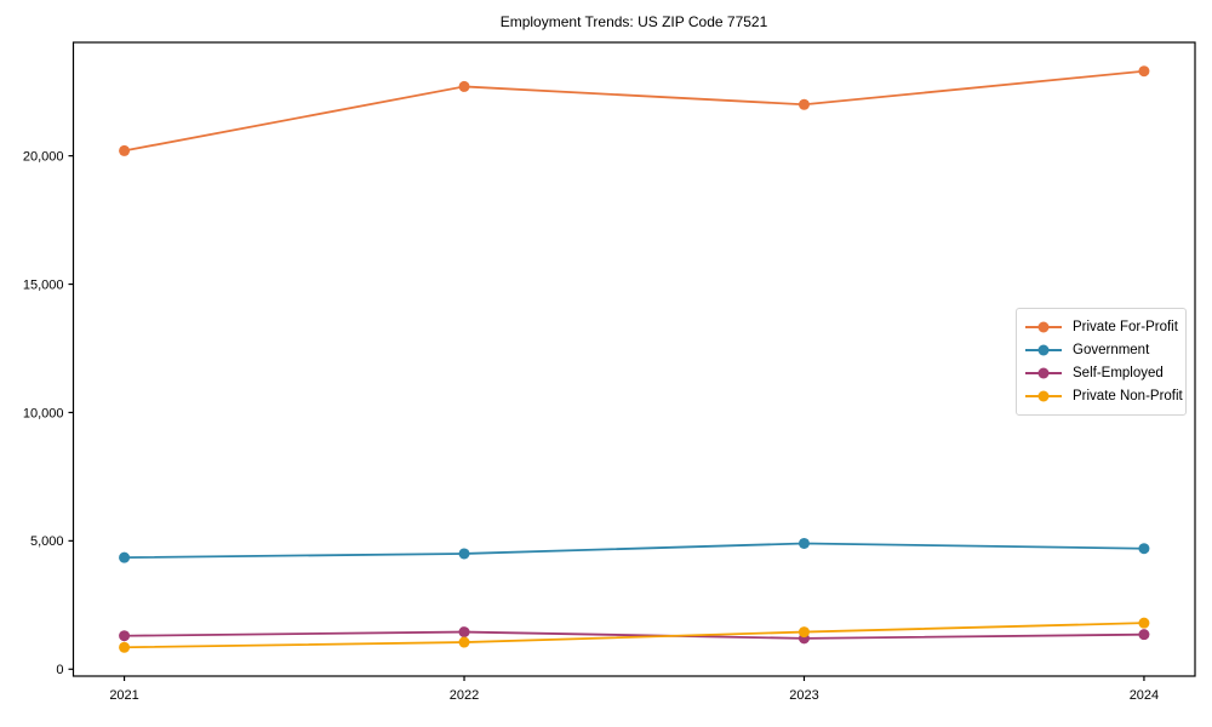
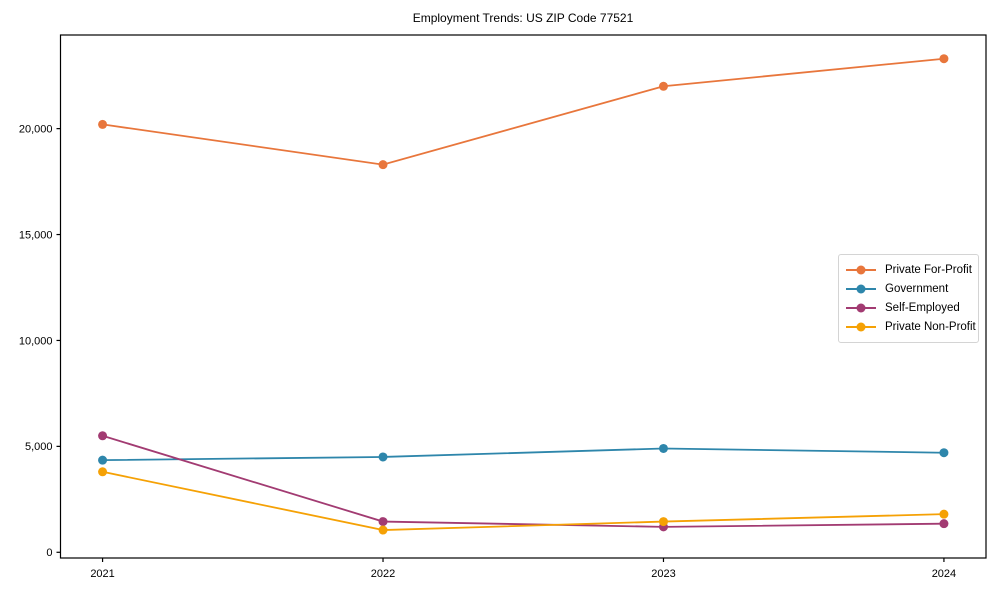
Self-Employed/2021: 1300 -> 5500
Private Non-Profit/2021: 800 -> 3800
Private For-Profit/2022: 22700 -> 18300
